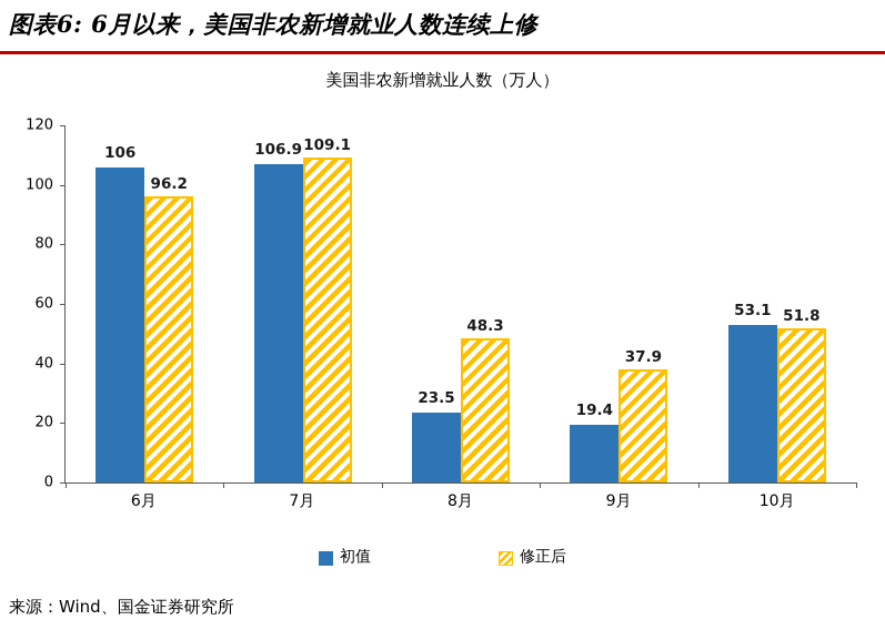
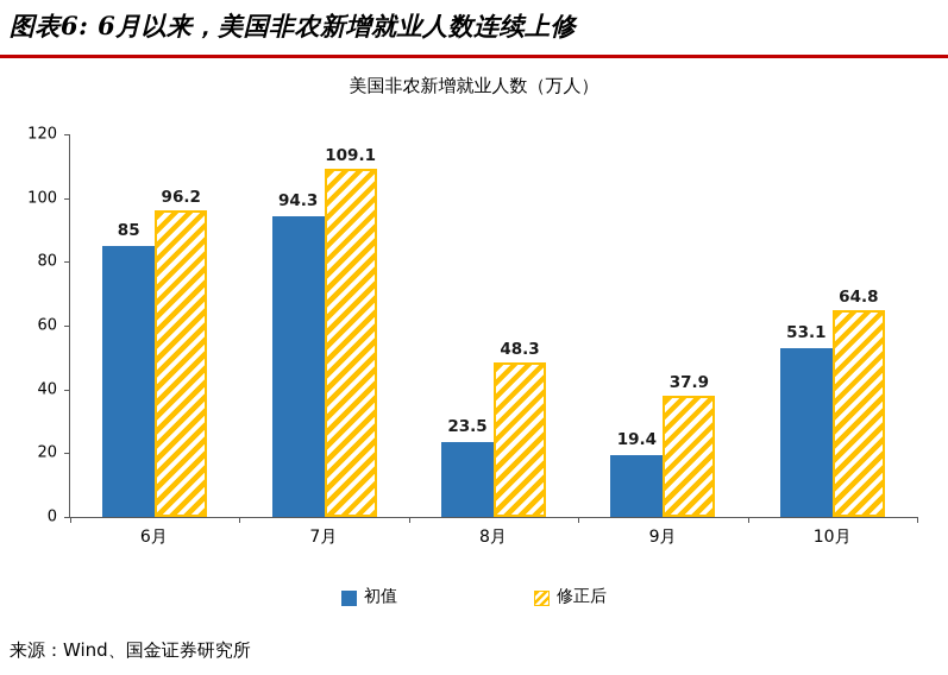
初值/6月: 106 -> 85
初值/7月: 106.9 -> 94.3
修正后/10月: 51.8 -> 64.8
